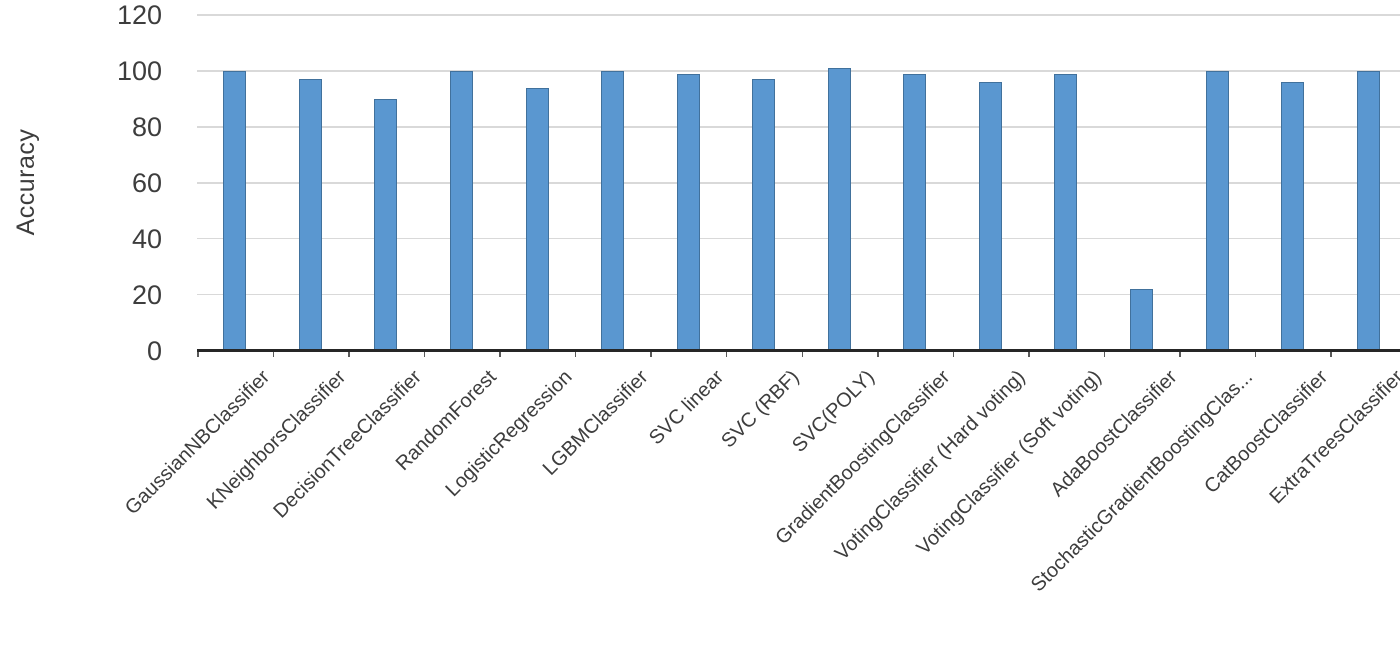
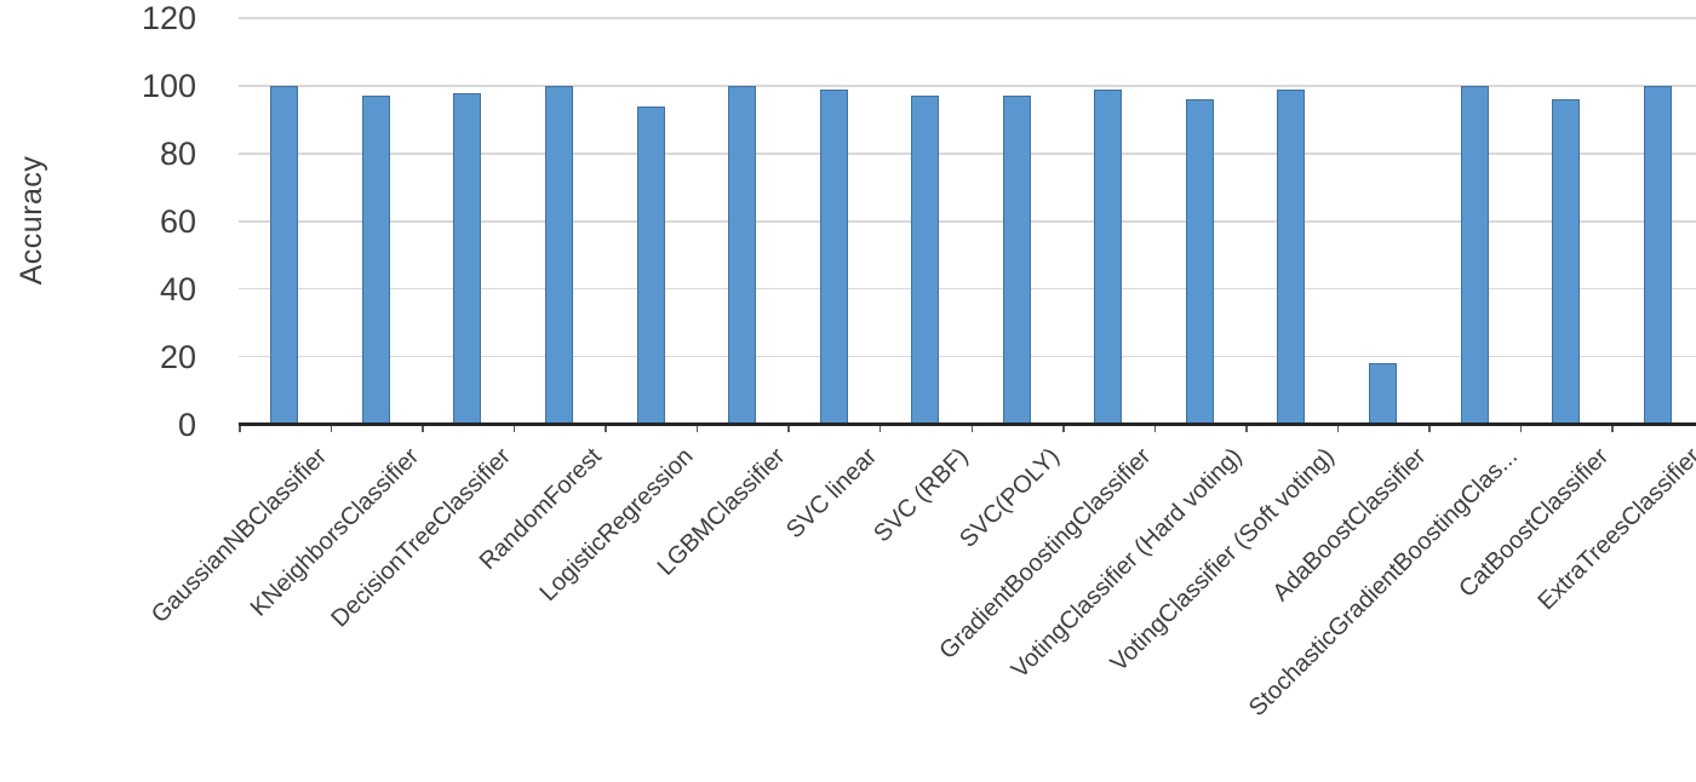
DecisionTreeClassifier: 90 -> 98
SVC(POLY): 101 -> 97
AdaBoostClassifier: 22 -> 18
